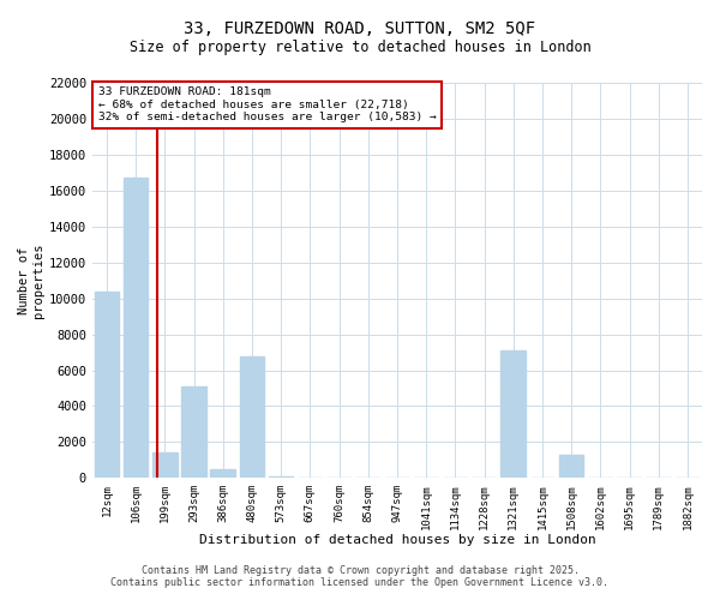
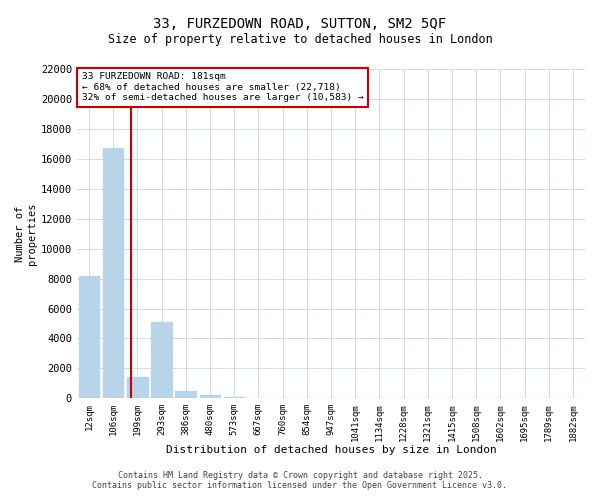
12sqm: 10400 -> 8200
480sqm: 6800 -> 200
1321sqm: 7100 -> 0
1508sqm: 1300 -> 0
